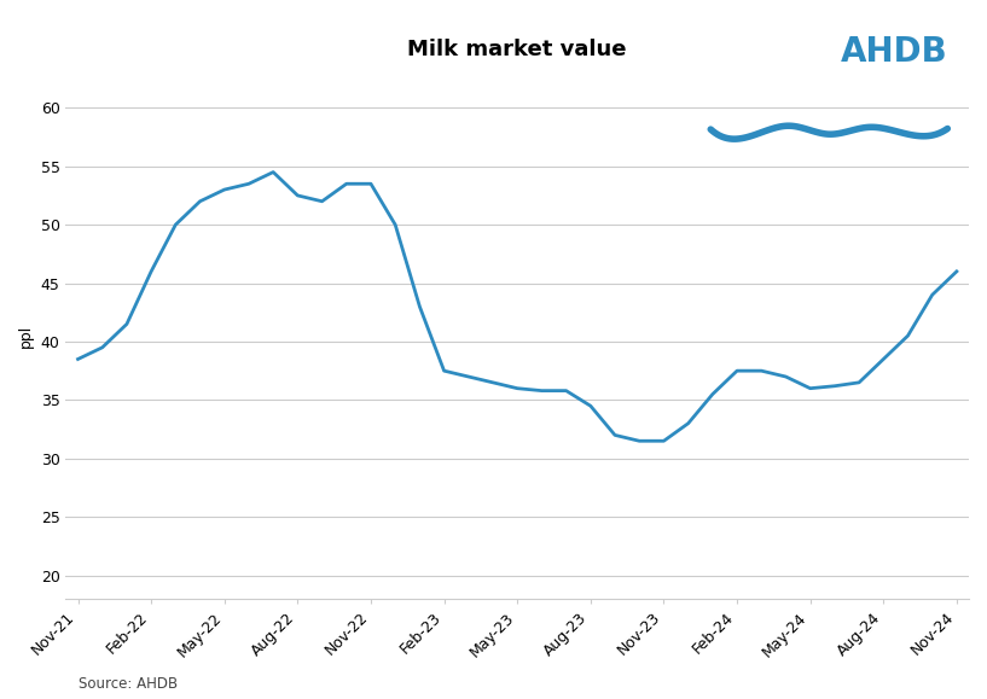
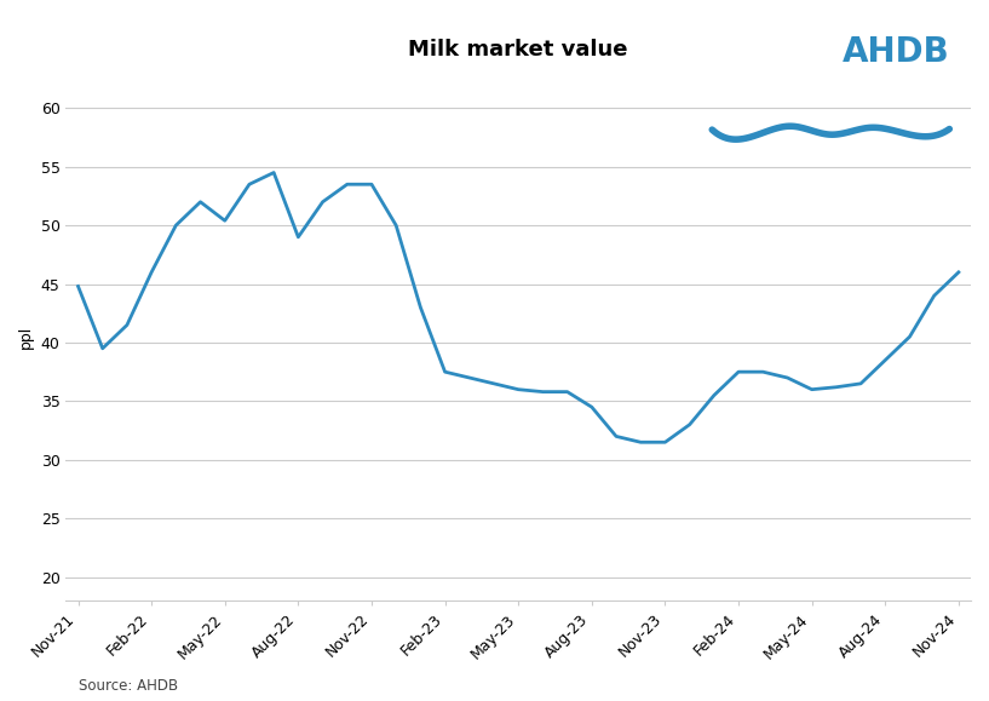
Nov-21: 38.5 -> 44.8
May-22: 53.0 -> 50.4
Aug-22: 52.5 -> 49.0
